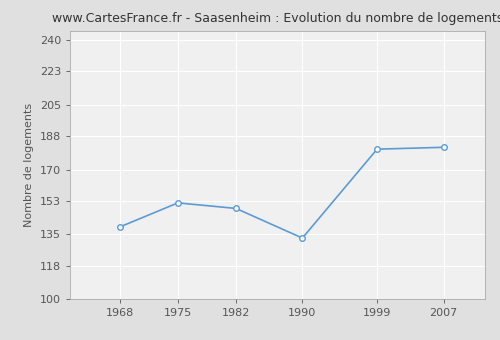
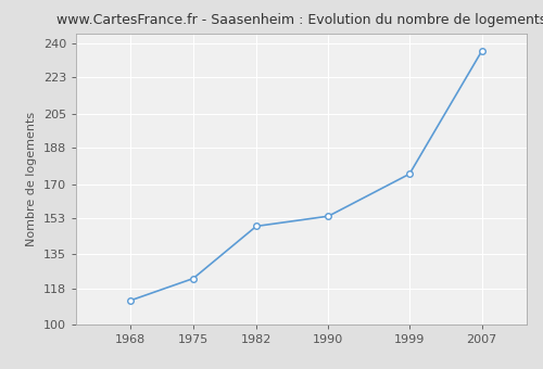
1968: 139 -> 112
1975: 152 -> 123
1990: 133 -> 154
1999: 181 -> 175
2007: 182 -> 236
